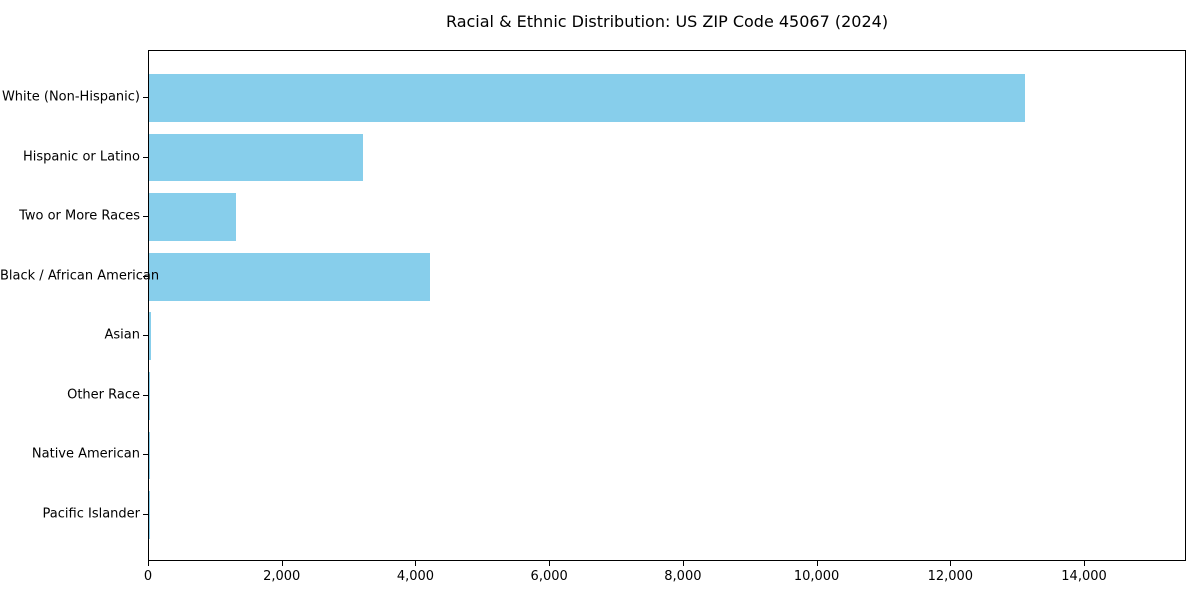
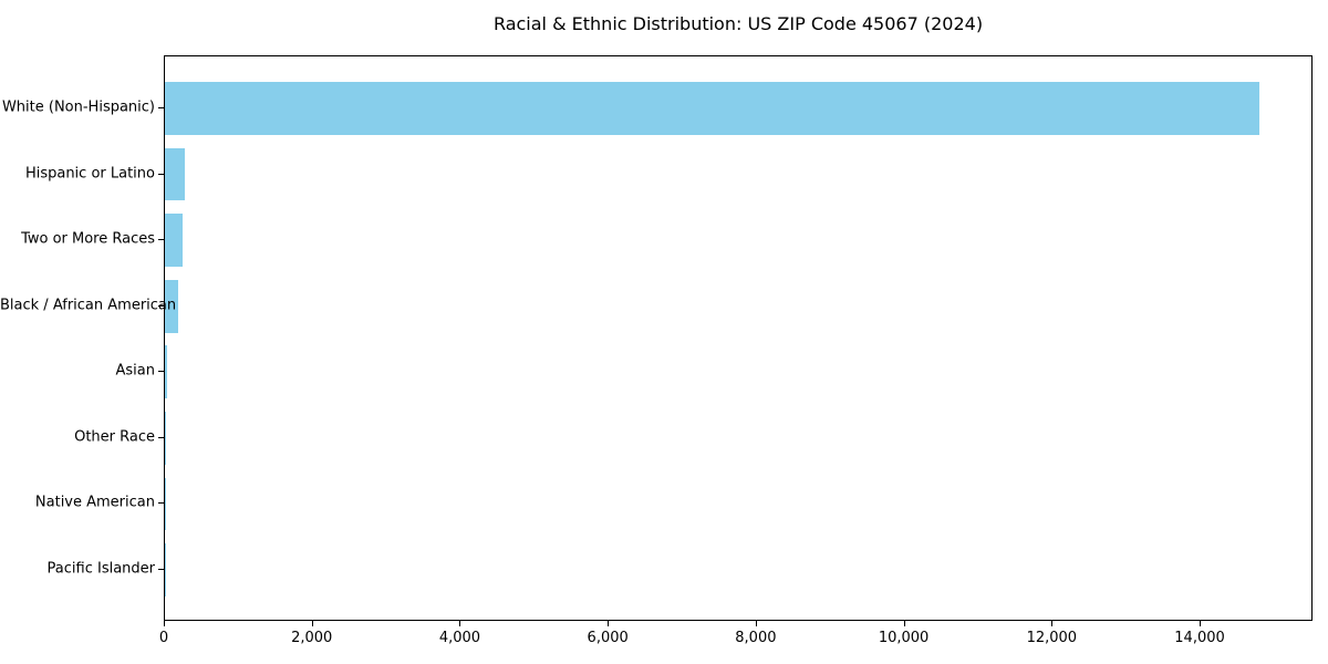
White (Non-Hispanic): 13100 -> 14800
Hispanic or Latino: 3200 -> 300
Two or More Races: 1300 -> 200
Black / African American: 4200 -> 200
